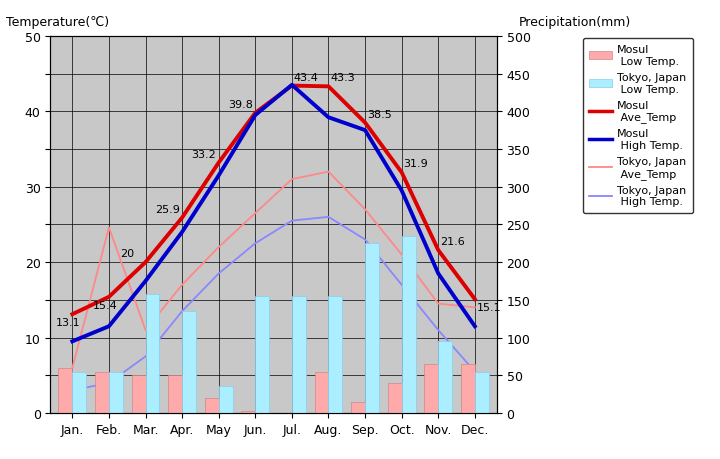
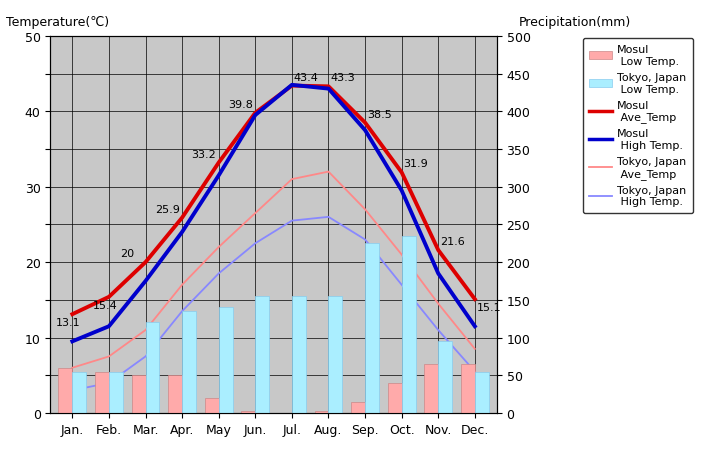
Tokyo, Japan Ave_Temp/Feb.: 24.6 -> 7.5
Tokyo, Japan Low Temp./Mar.: 158 -> 120
Tokyo, Japan Low Temp./May: 36 -> 140
Mosul Low Temp./Aug.: 54 -> 2
Mosul High Temp./Aug.: 39.2 -> 43.0
Tokyo, Japan Ave_Temp/Dec.: 14.0 -> 8.5
